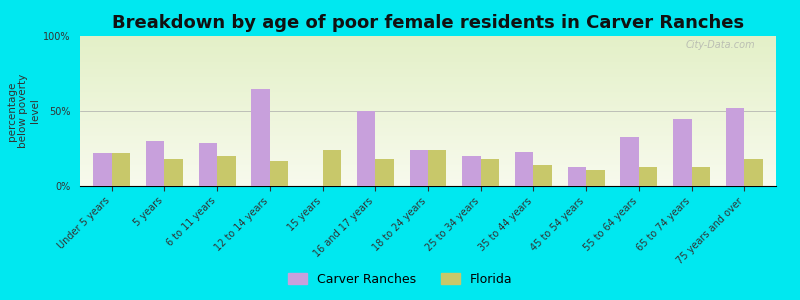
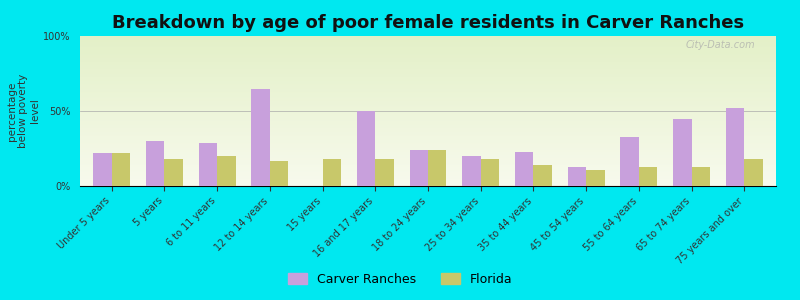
Florida/15 years: 24% -> 18%
